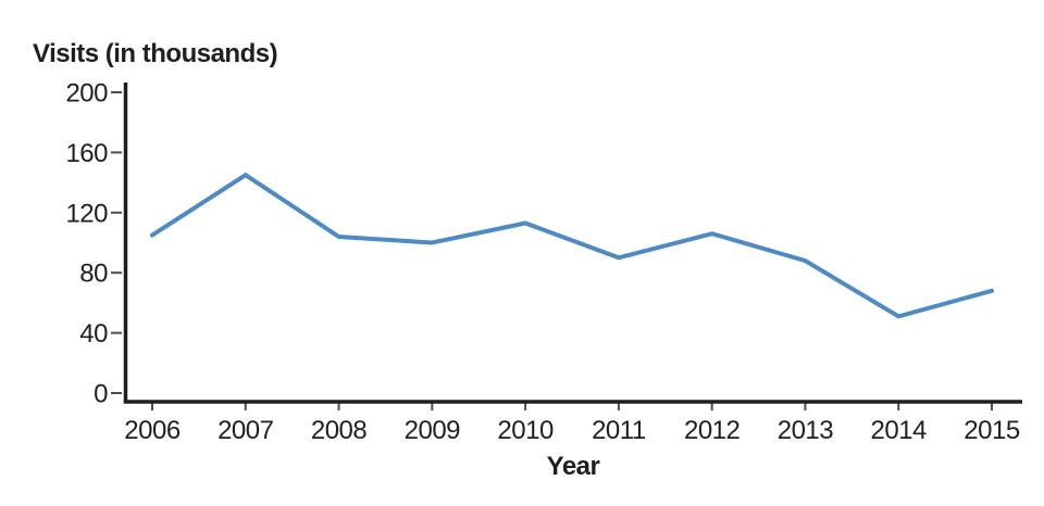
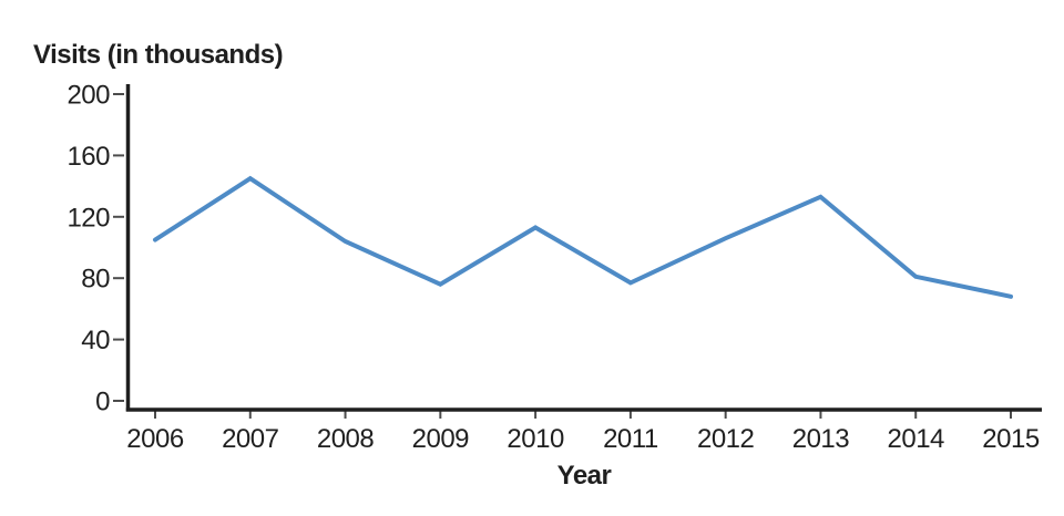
2009: 100 -> 76
2011: 90 -> 77
2013: 88 -> 133
2014: 51 -> 81
